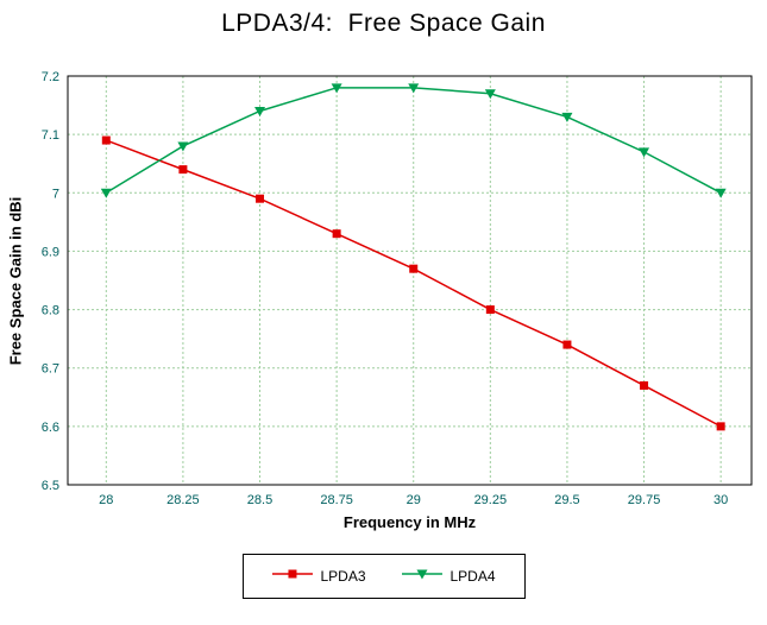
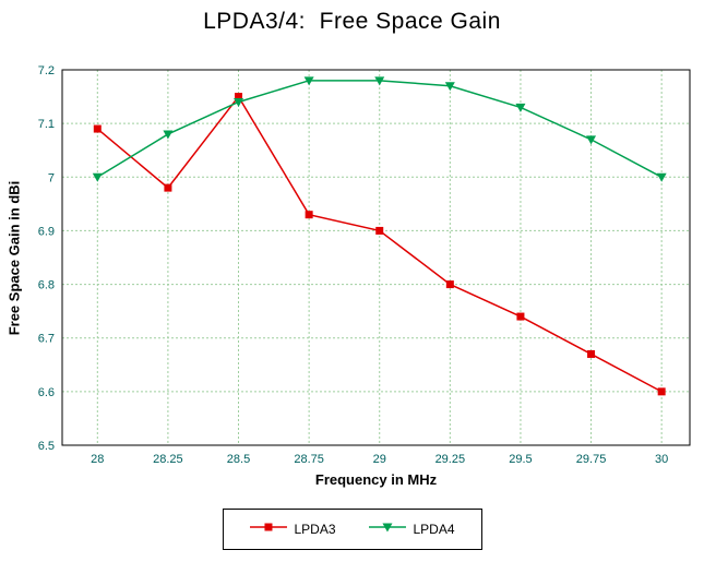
LPDA3/28.25: 7.04 -> 6.98
LPDA3/28.5: 6.99 -> 7.15
LPDA3/29: 6.87 -> 6.90
